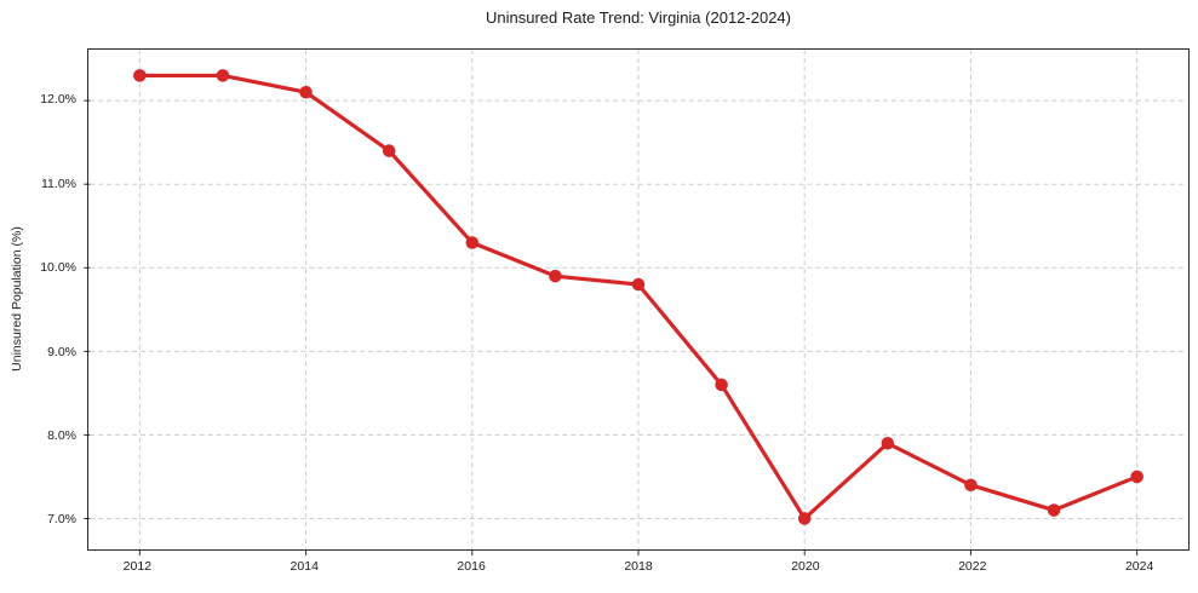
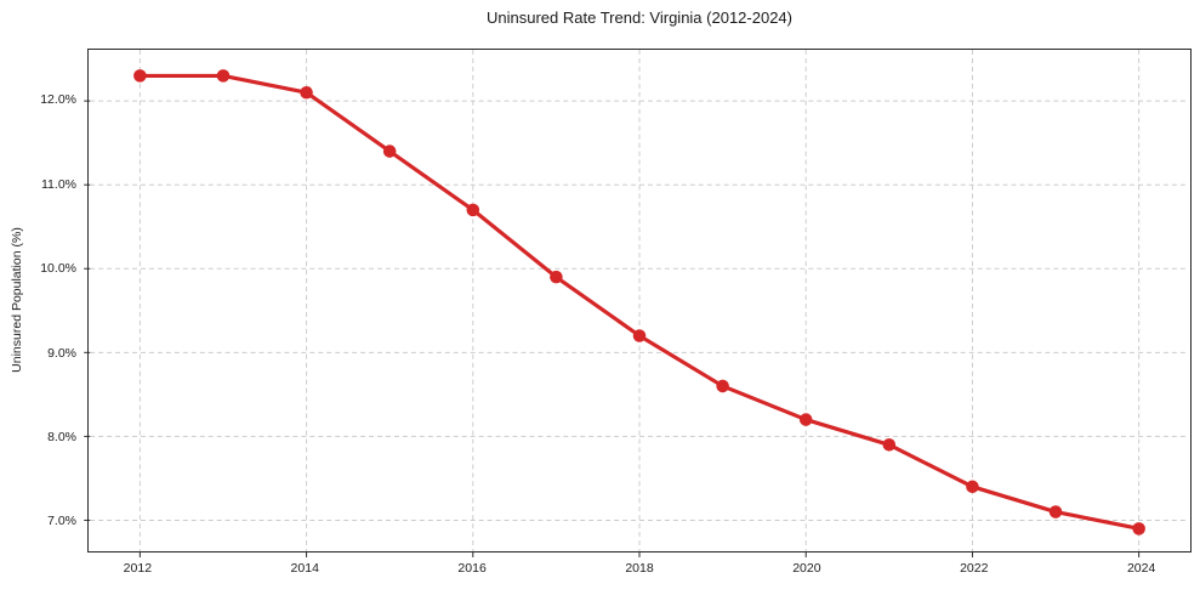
2016: 10.3% -> 10.7%
2018: 9.8% -> 9.2%
2020: 7.0% -> 8.2%
2024: 7.5% -> 6.9%
